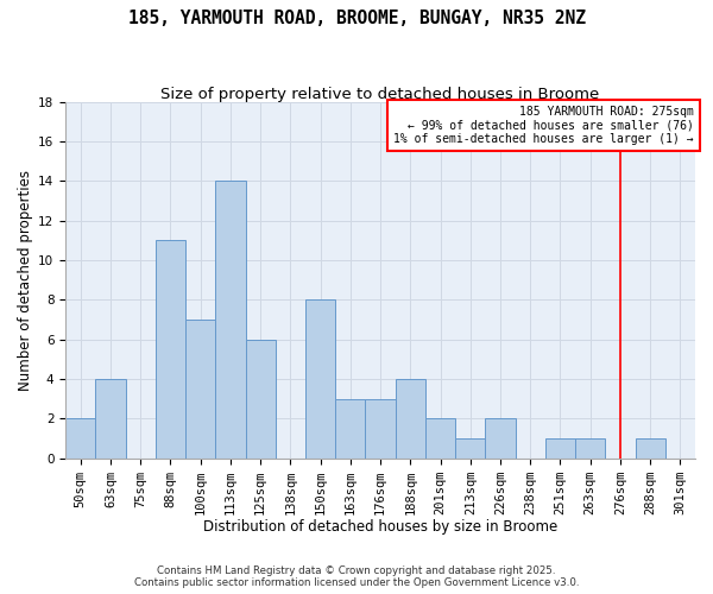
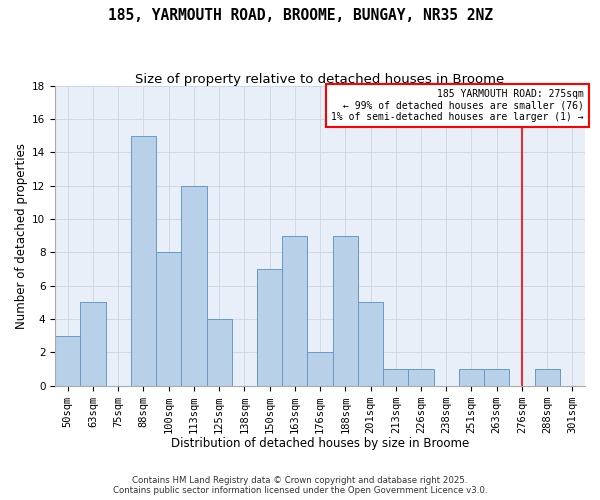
50sqm: 2 -> 3
63sqm: 4 -> 5
88sqm: 11 -> 15
100sqm: 7 -> 8
113sqm: 14 -> 12
125sqm: 6 -> 4
150sqm: 8 -> 7
163sqm: 3 -> 9
176sqm: 3 -> 2
188sqm: 4 -> 9
201sqm: 2 -> 5
226sqm: 2 -> 1
